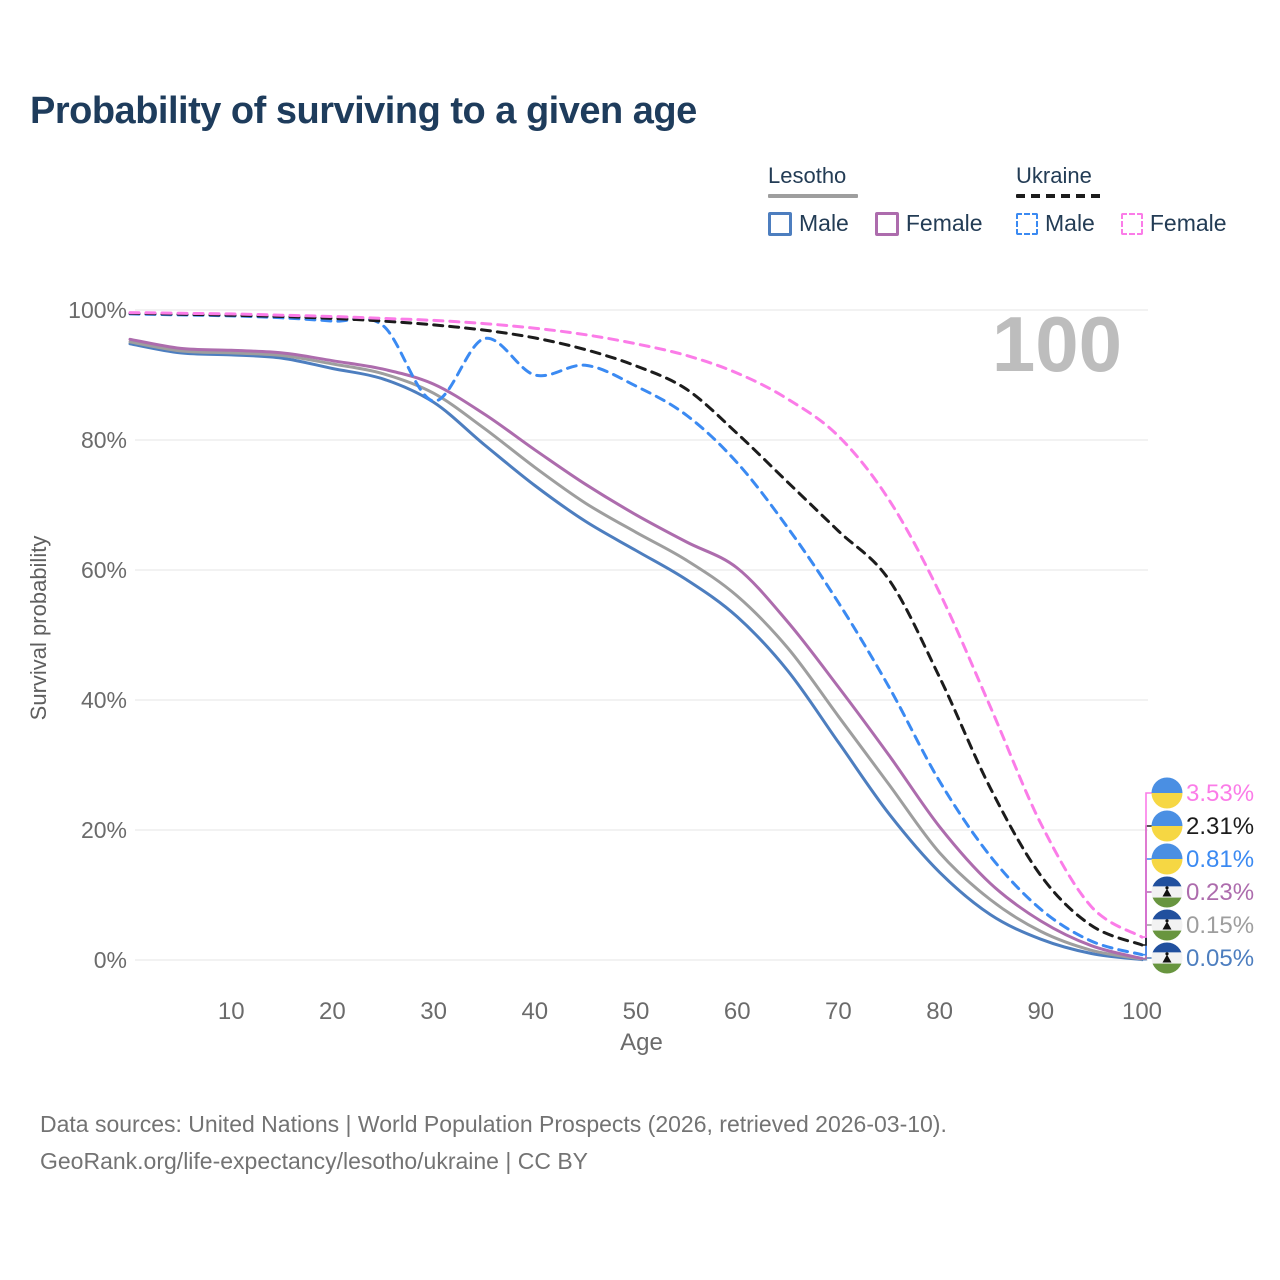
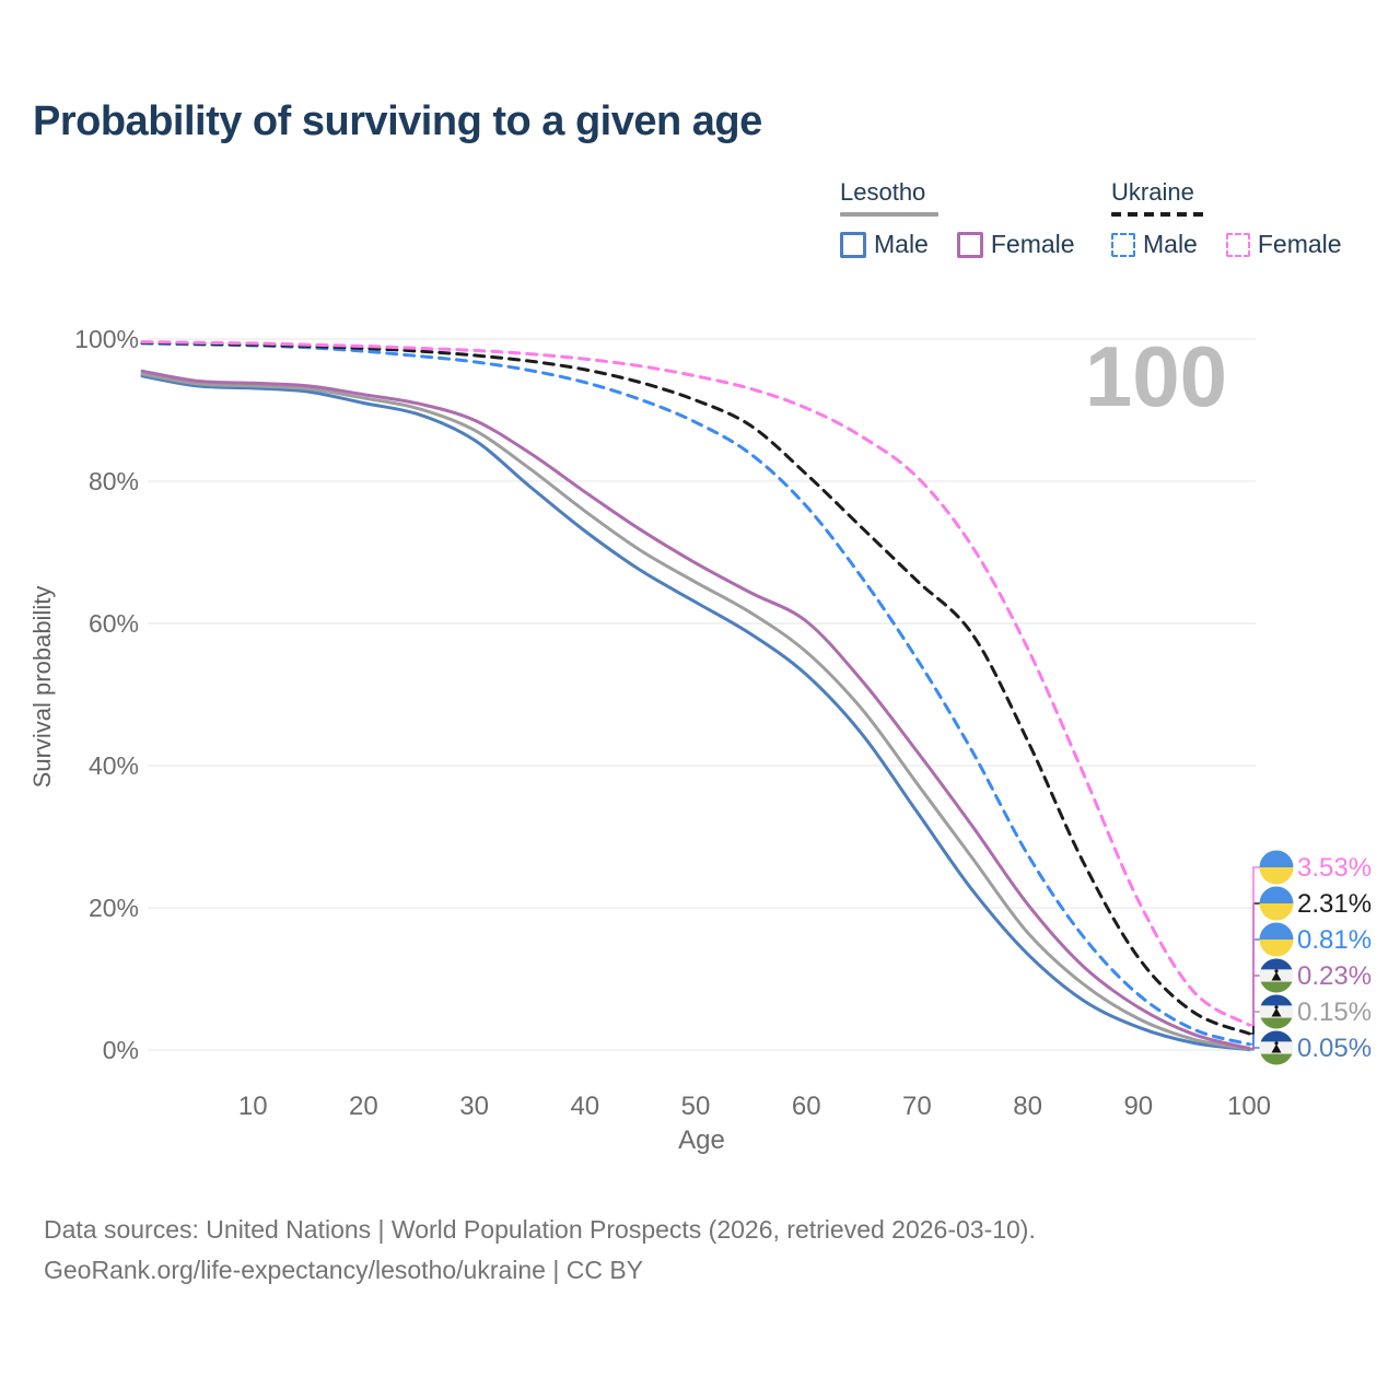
Ukraine Male/30: 86% -> 97%
Ukraine Male/40: 90% -> 94%
